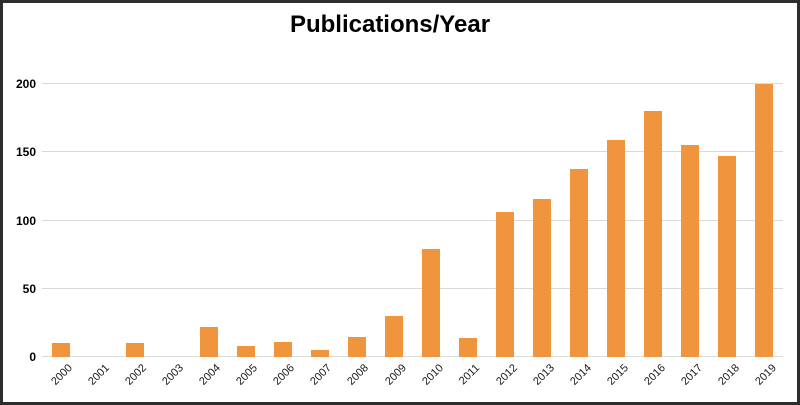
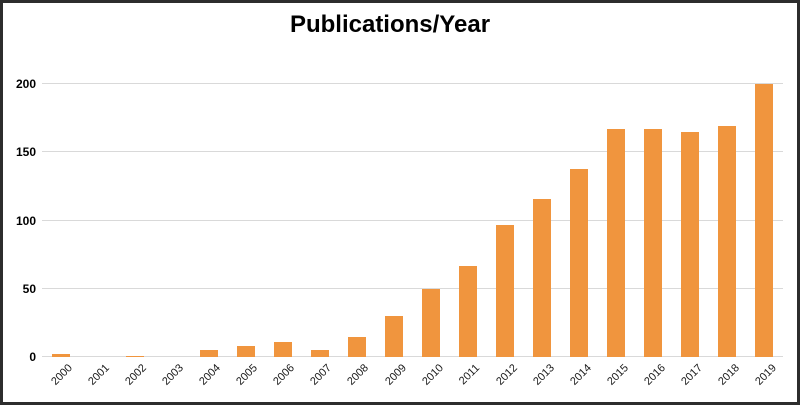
2000: 10 -> 2
2002: 10 -> 1
2004: 22 -> 5
2010: 79 -> 50
2011: 14 -> 67
2012: 106 -> 97
2015: 159 -> 167
2016: 180 -> 167
2017: 155 -> 165
2018: 147 -> 169
